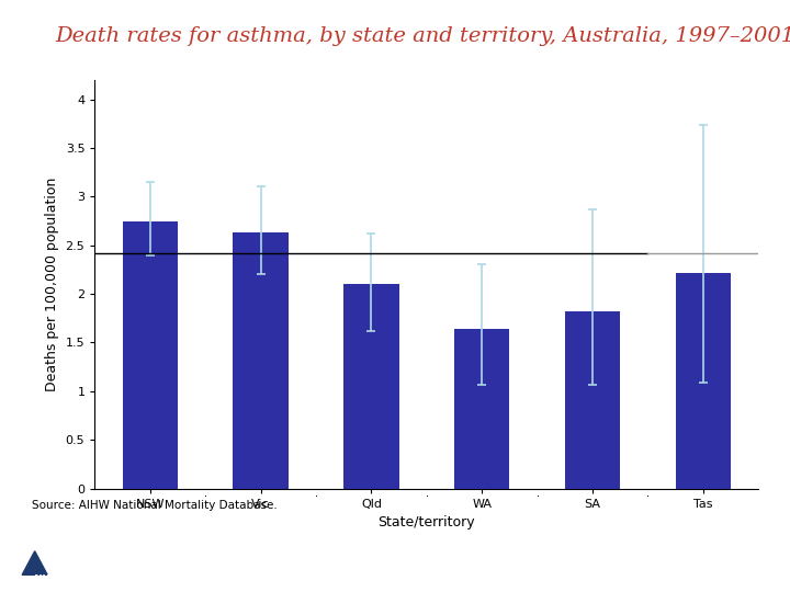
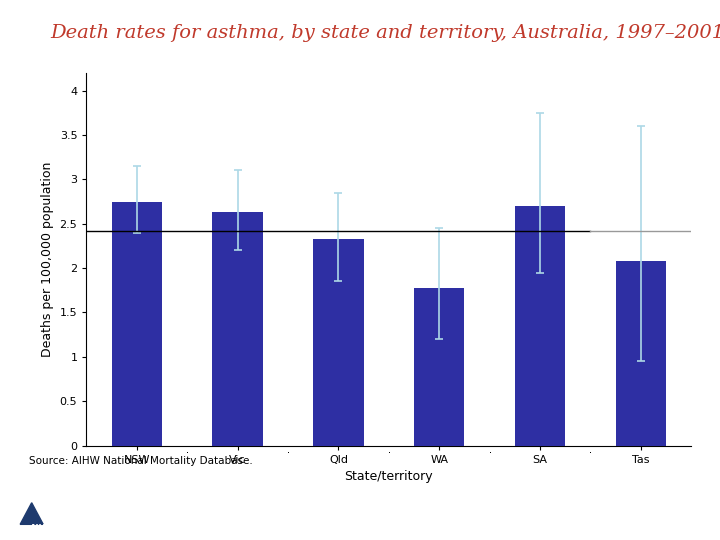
Qld: 2.10 -> 2.33
WA: 1.64 -> 1.78
SA: 1.82 -> 2.70
Tas: 2.22 -> 2.08
